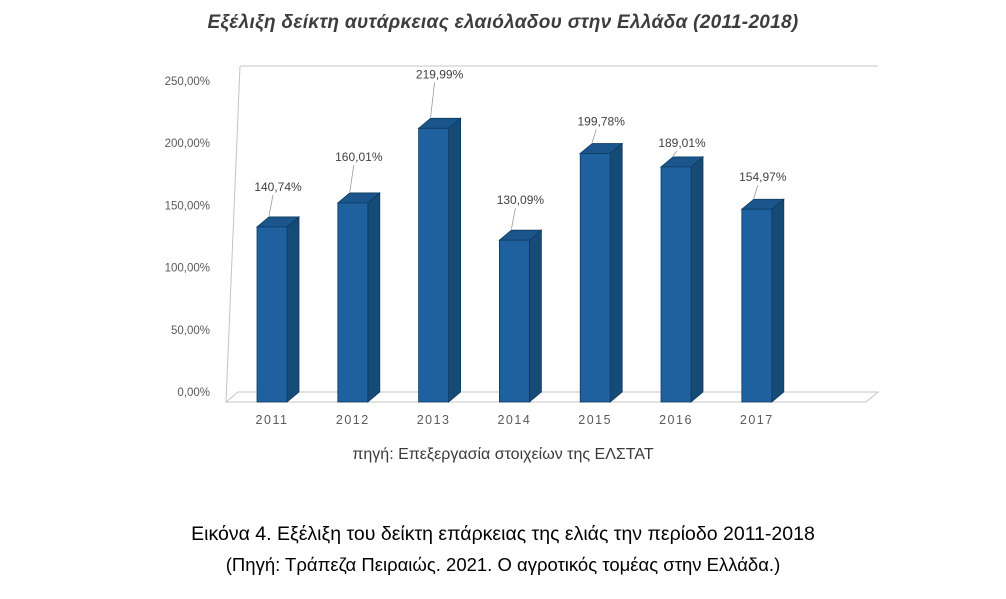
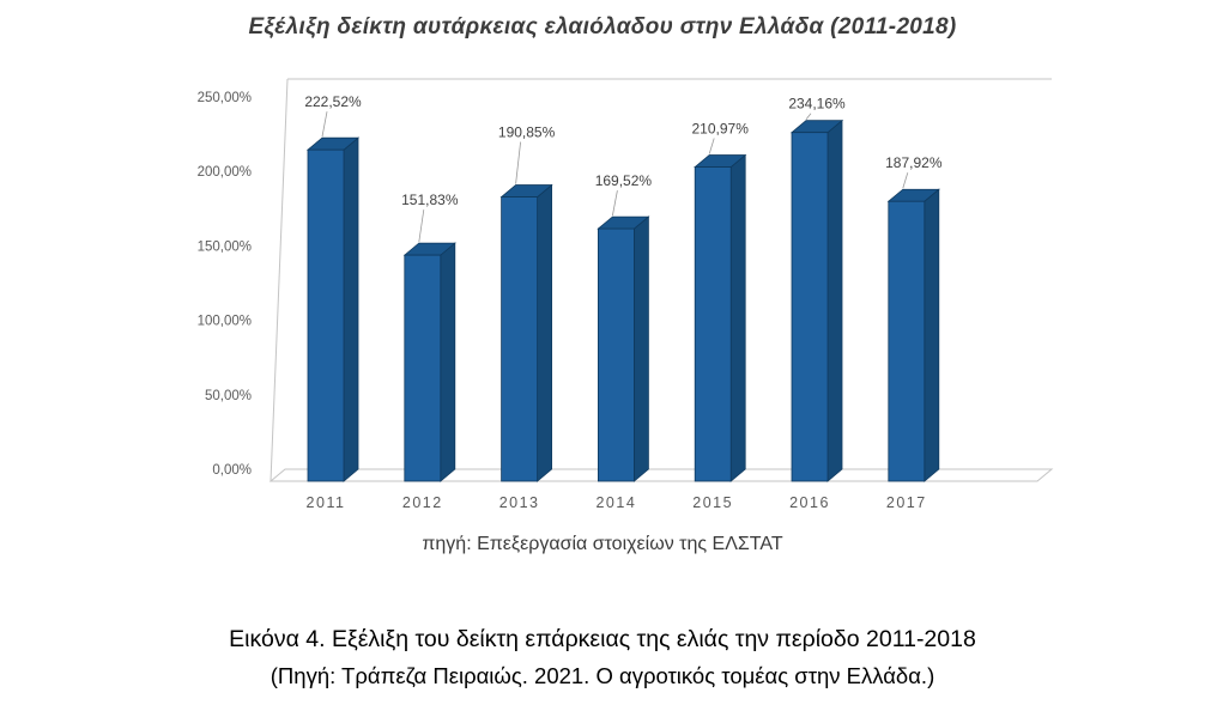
2011: 140,74% -> 222,52%
2012: 160,01% -> 151,83%
2013: 219,99% -> 190,85%
2014: 130,09% -> 169,52%
2015: 199,78% -> 210,97%
2016: 189,01% -> 234,16%
2017: 154,97% -> 187,92%
